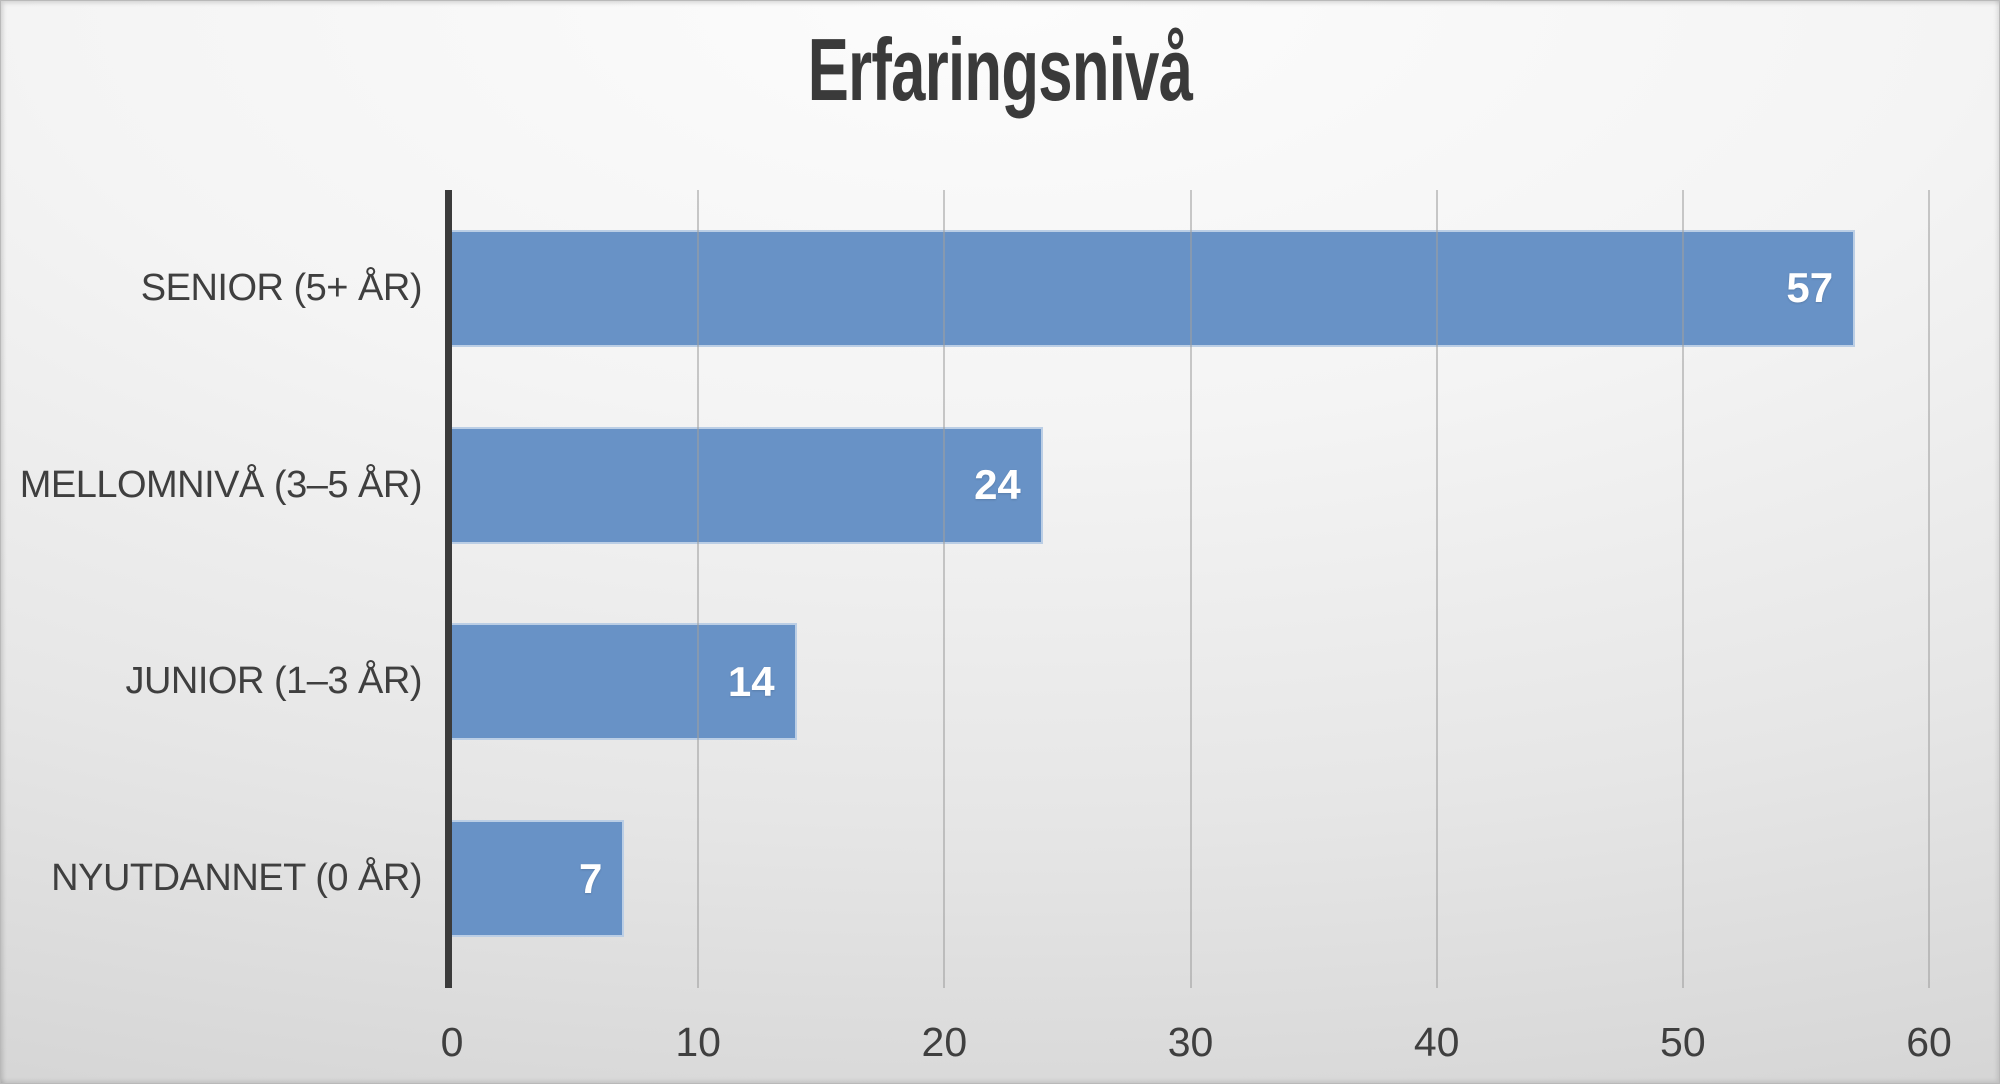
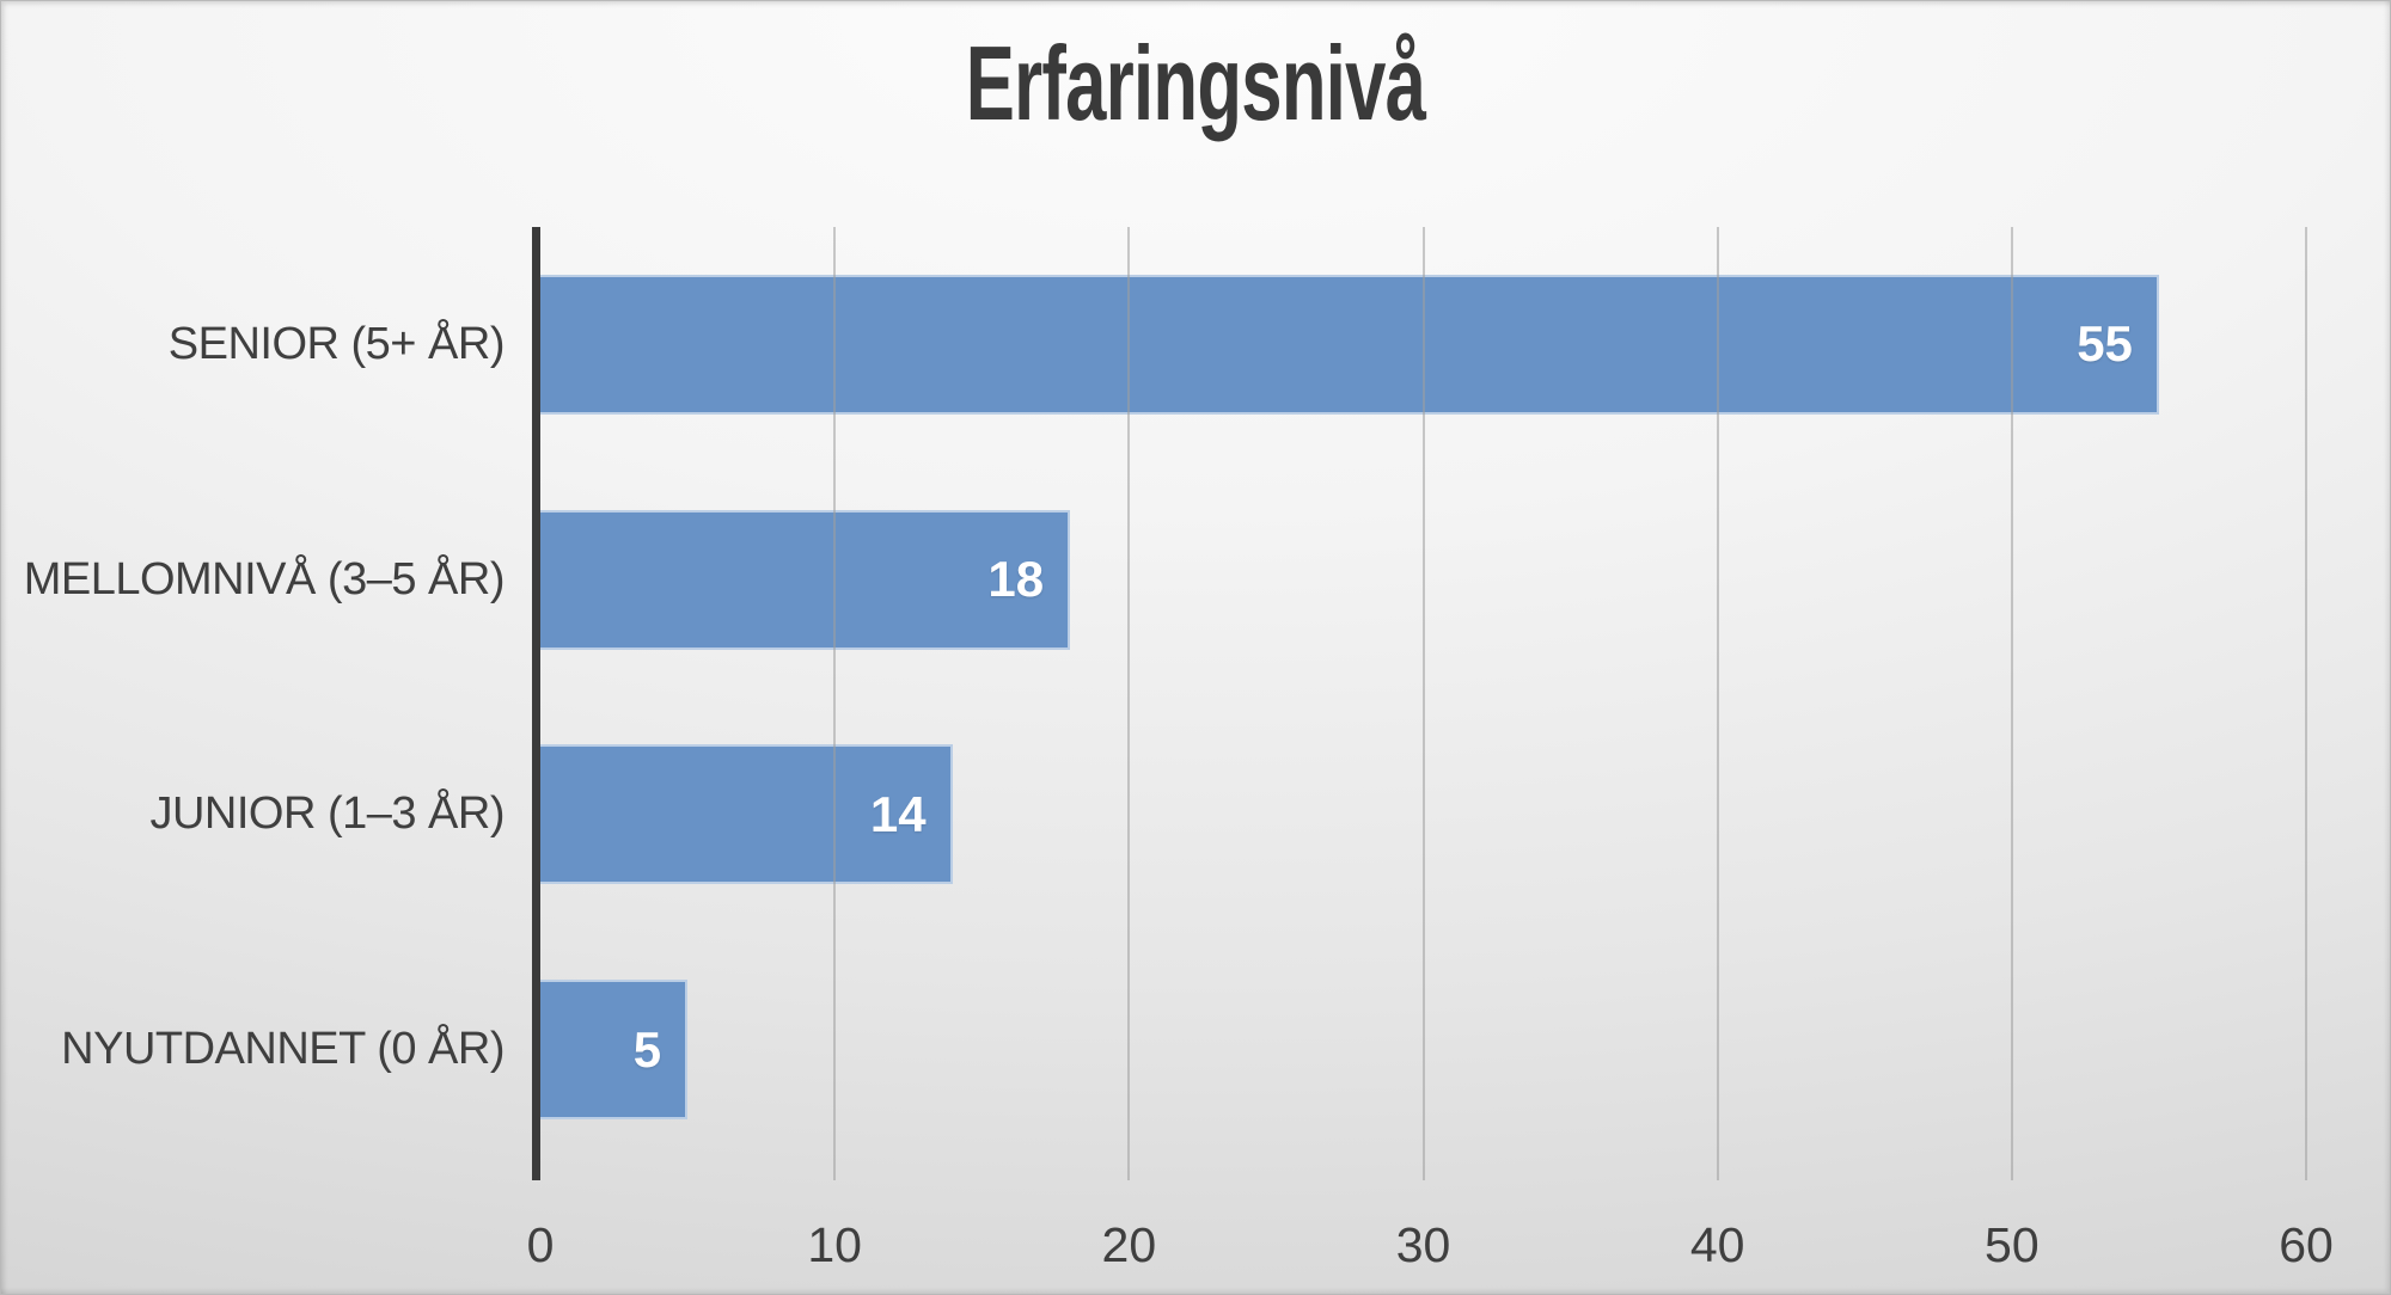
SENIOR (5+ ÅR): 57 -> 55
MELLOMNIVÅ (3–5 ÅR): 24 -> 18
NYUTDANNET (0 ÅR): 7 -> 5
